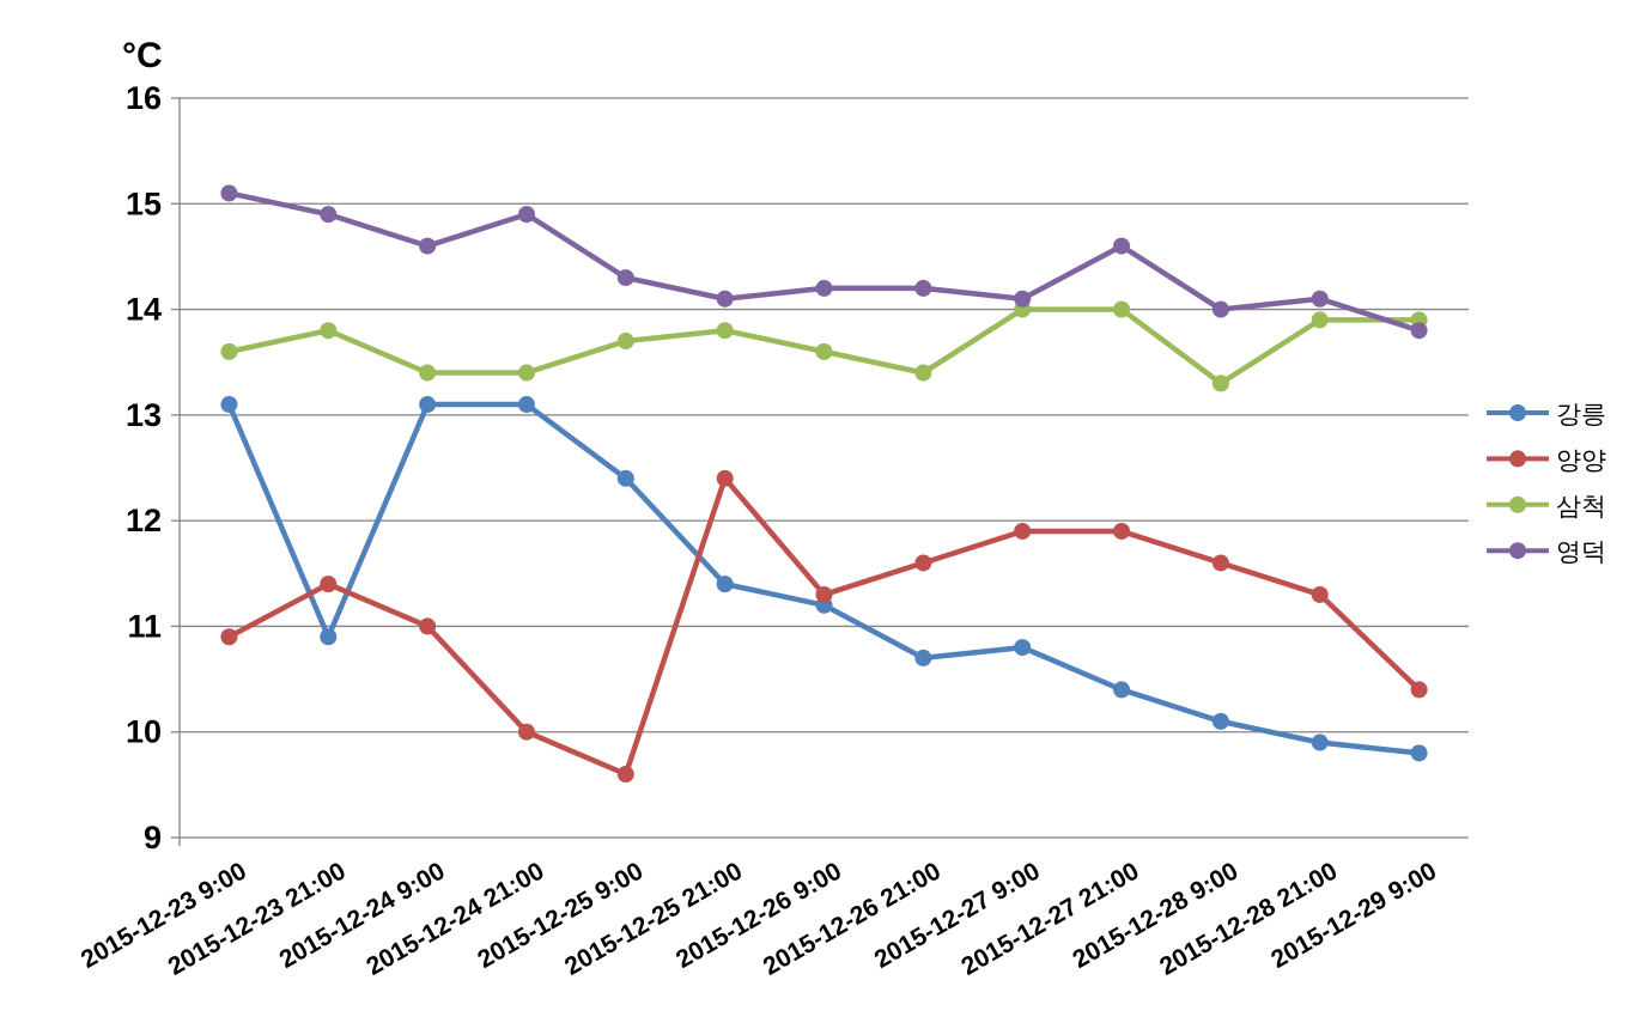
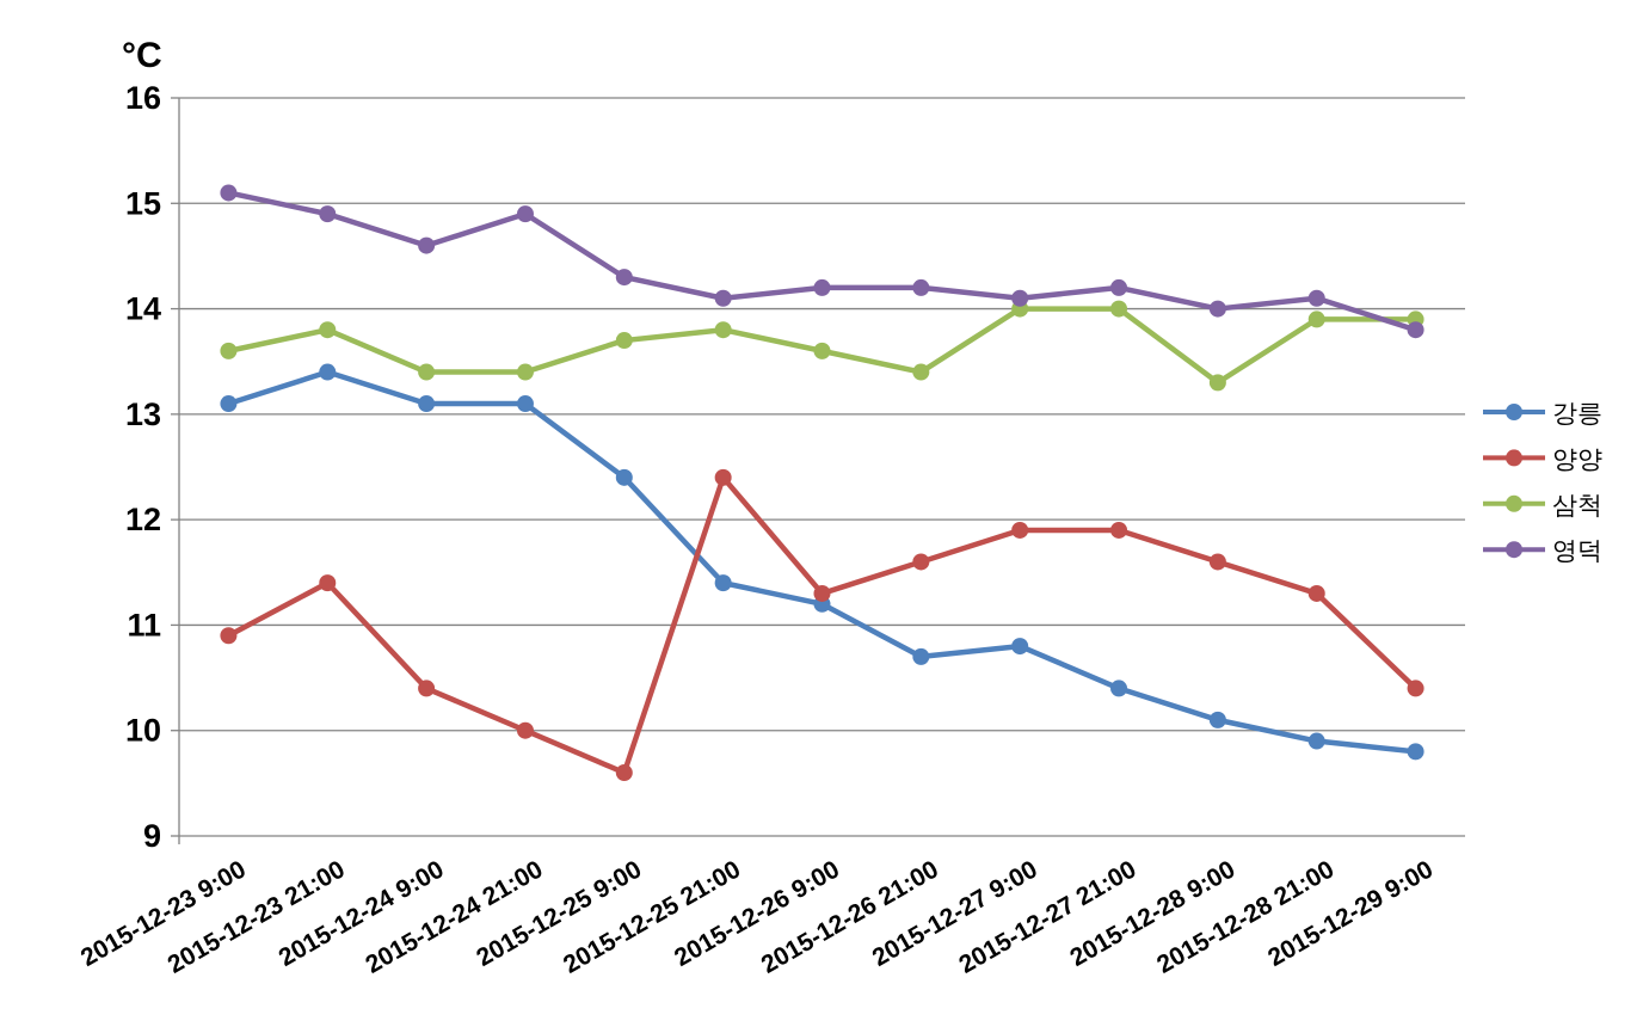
강릉/2015-12-23 21:00: 10.9 -> 13.4
양양/2015-12-24 9:00: 11.0 -> 10.4
영덕/2015-12-27 21:00: 14.6 -> 14.2
